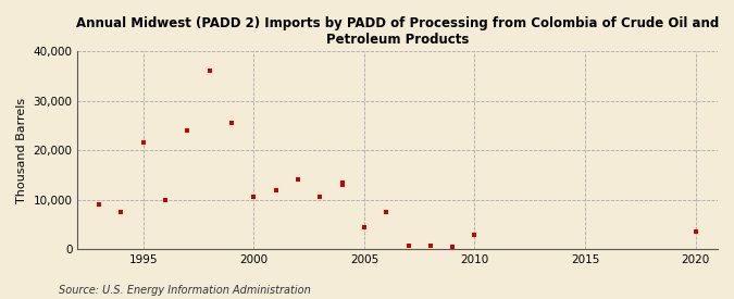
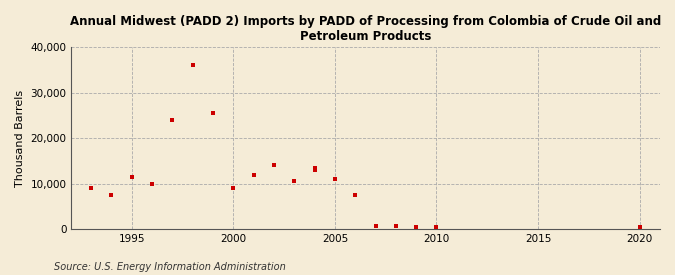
1995: 21,500 -> 11,500
2000: 10,500 -> 9,000
2005: 4,500 -> 11,000
2010: 3,000 -> 500
2020: 3,500 -> 500
